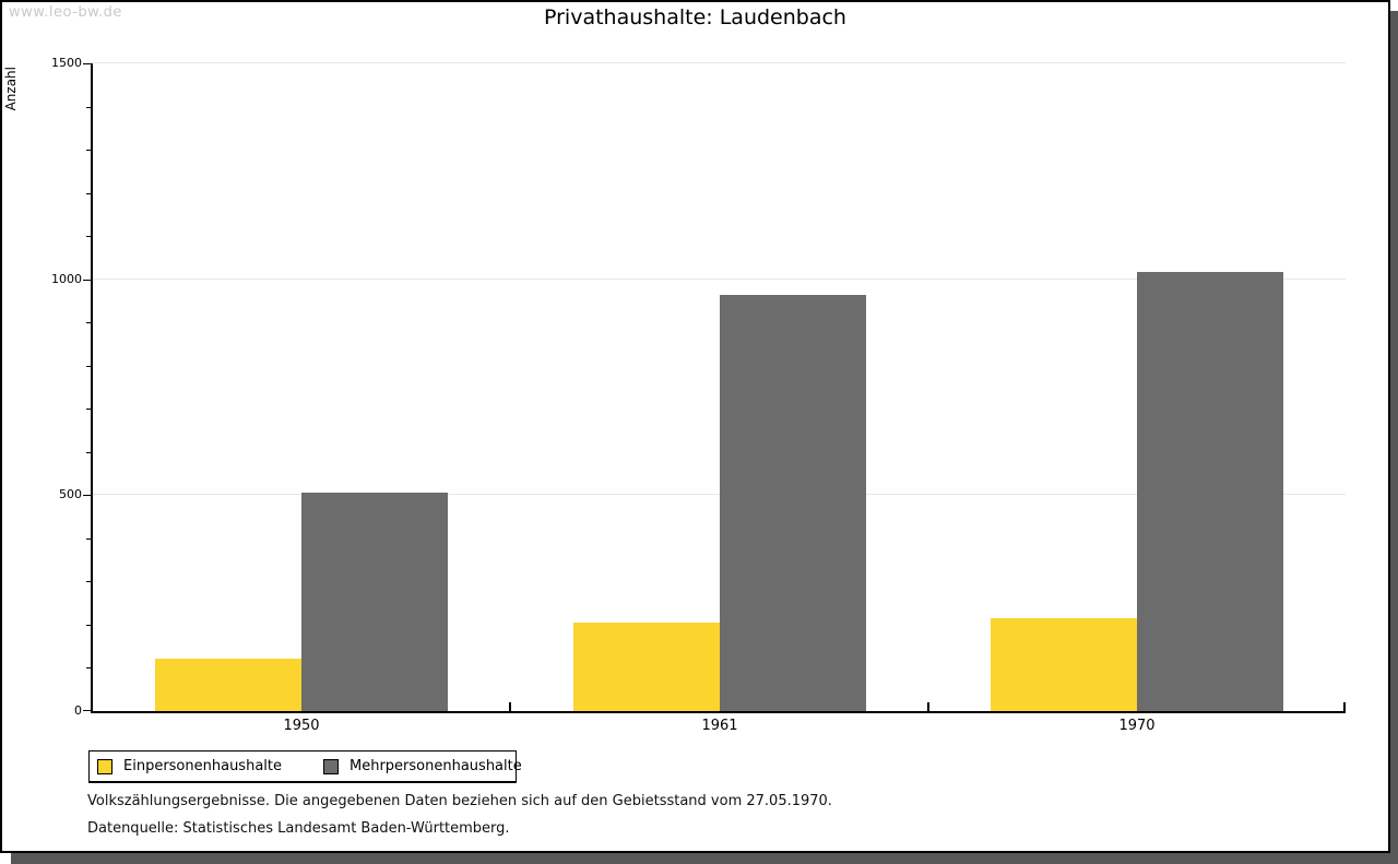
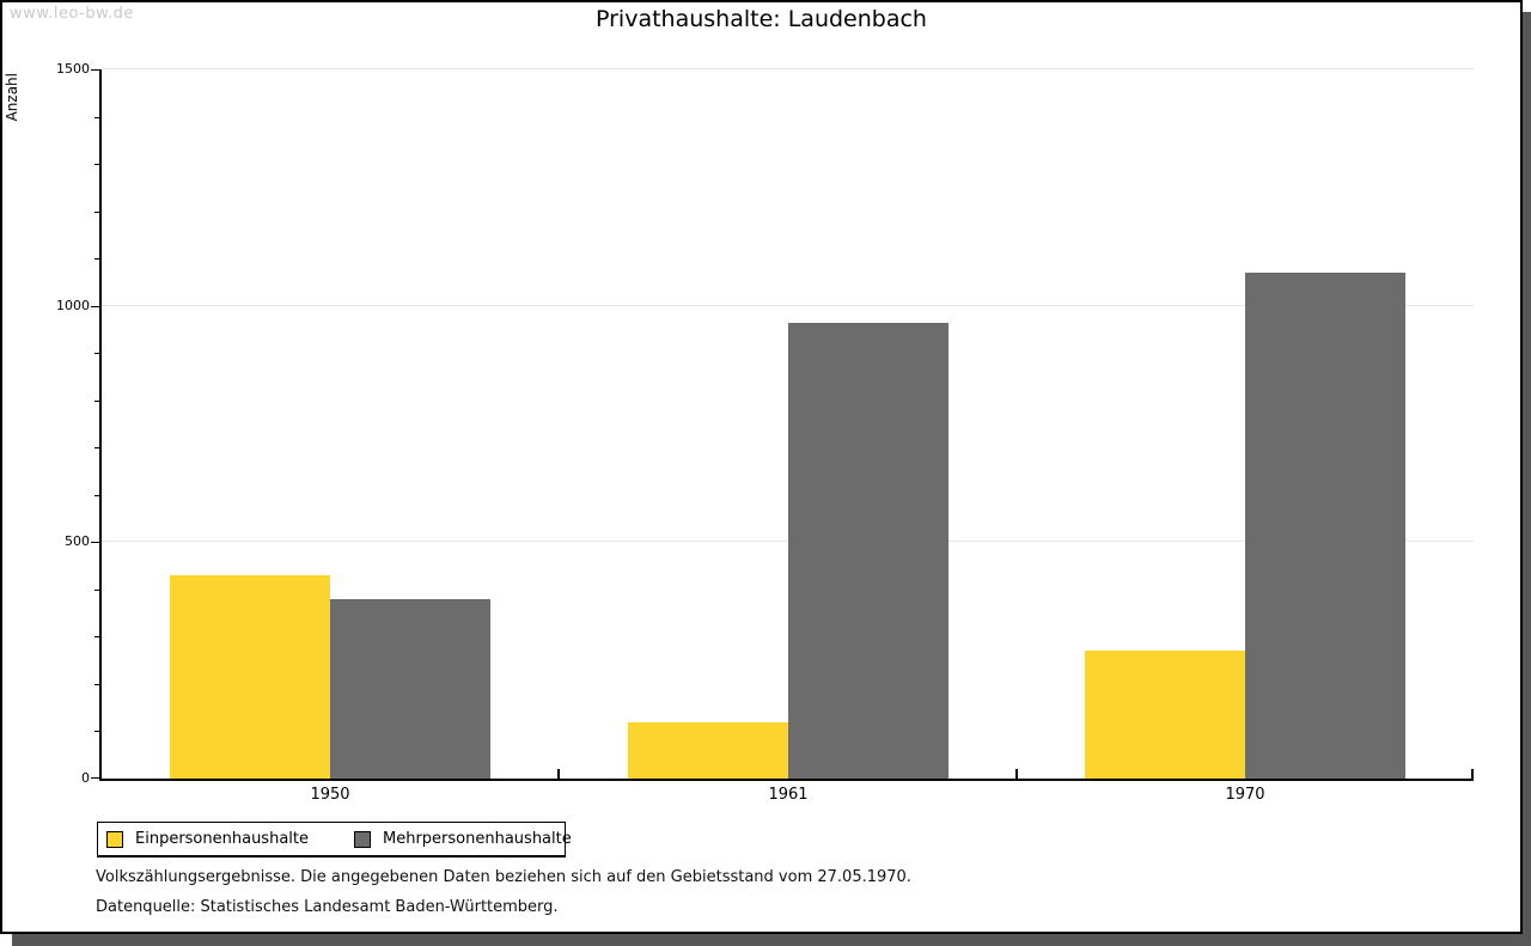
Einpersonenhaushalte/1950: 120 -> 430
Mehrpersonenhaushalte/1950: 500 -> 380
Einpersonenhaushalte/1961: 200 -> 120
Einpersonenhaushalte/1970: 220 -> 270
Mehrpersonenhaushalte/1970: 1020 -> 1070
